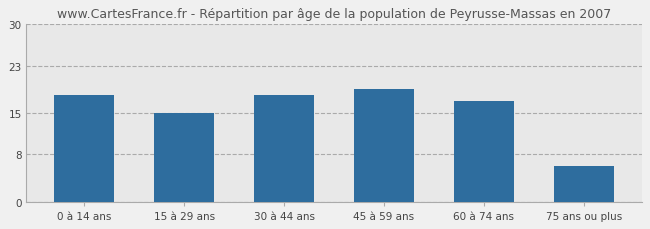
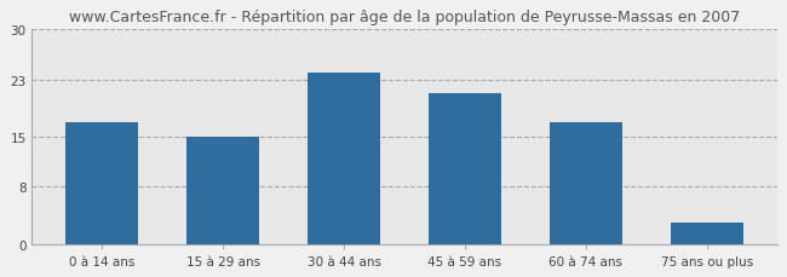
0 à 14 ans: 18 -> 17
30 à 44 ans: 18 -> 24
45 à 59 ans: 19 -> 21
75 ans ou plus: 6 -> 3
